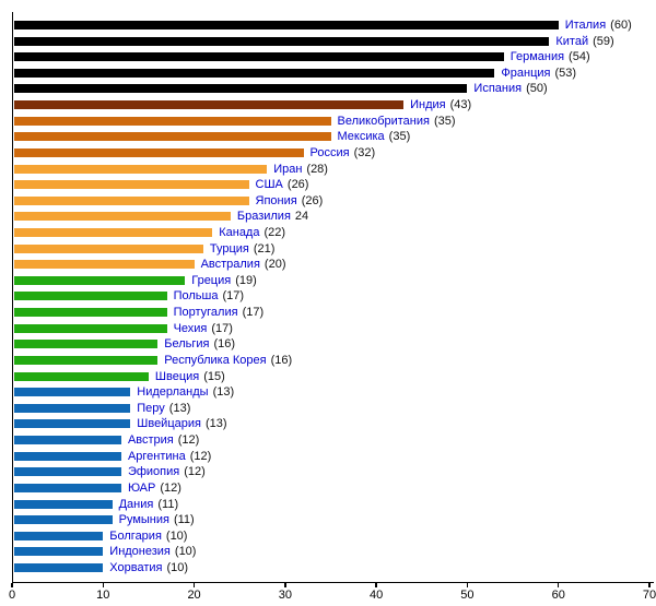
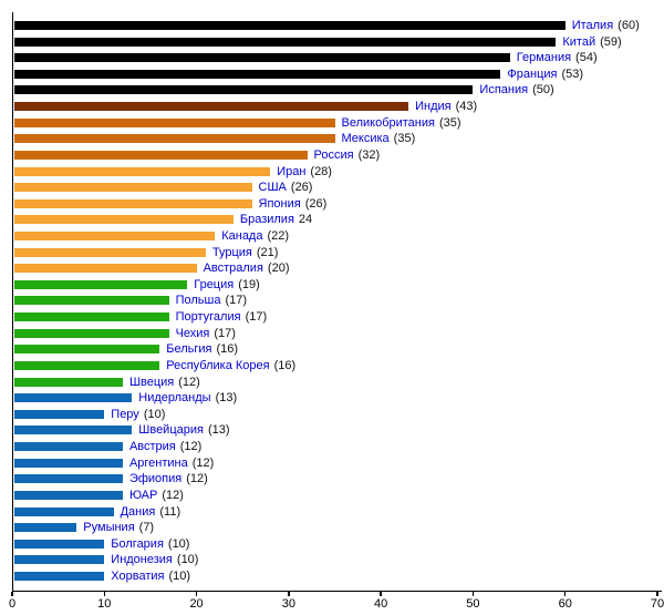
Швеция: 15 -> 12
Перу: 13 -> 10
Румыния: 11 -> 7
